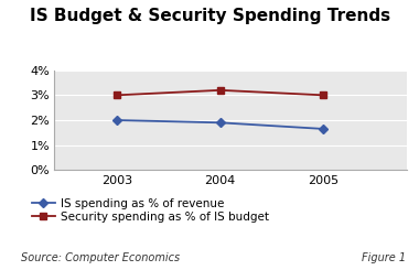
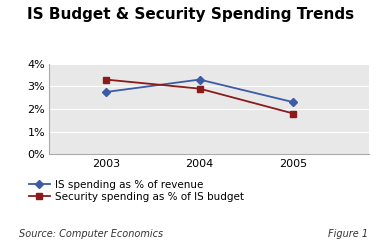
IS spending as % of revenue/2003: 2.00% -> 2.75%
Security spending as % of IS budget/2003: 3.0% -> 3.3%
IS spending as % of revenue/2004: 1.90% -> 3.30%
Security spending as % of IS budget/2004: 3.2% -> 2.9%
IS spending as % of revenue/2005: 1.65% -> 2.30%
Security spending as % of IS budget/2005: 3.0% -> 1.8%
